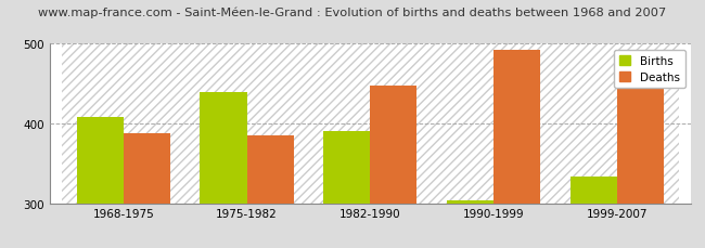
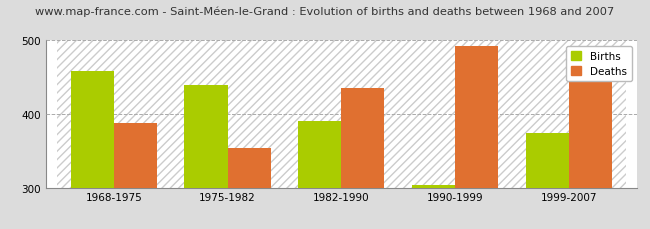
Births/1968-1975: 408 -> 458
Deaths/1975-1982: 385 -> 354
Deaths/1982-1990: 448 -> 436
Births/1999-2007: 333 -> 374
